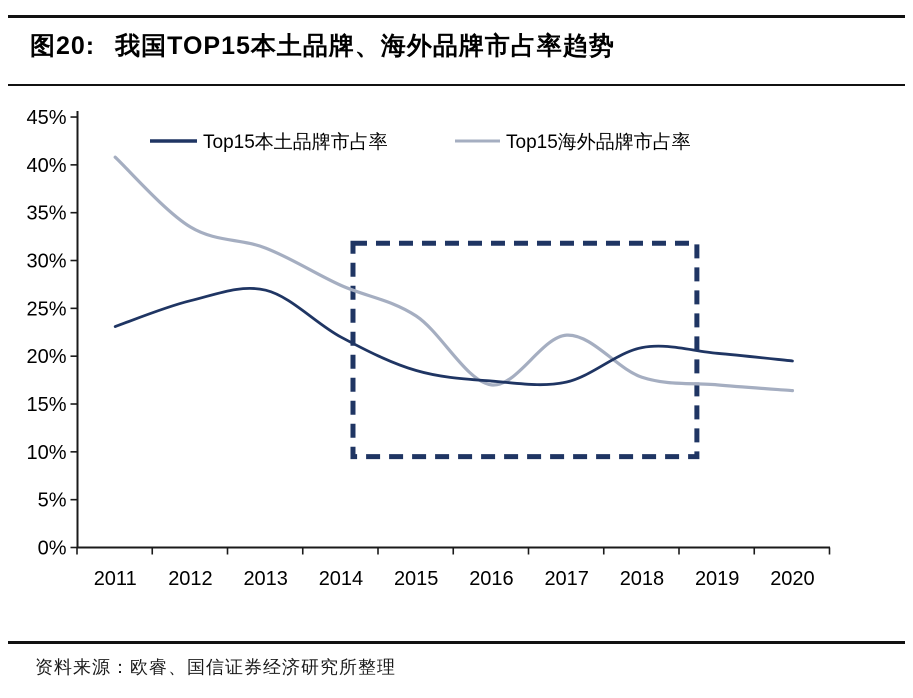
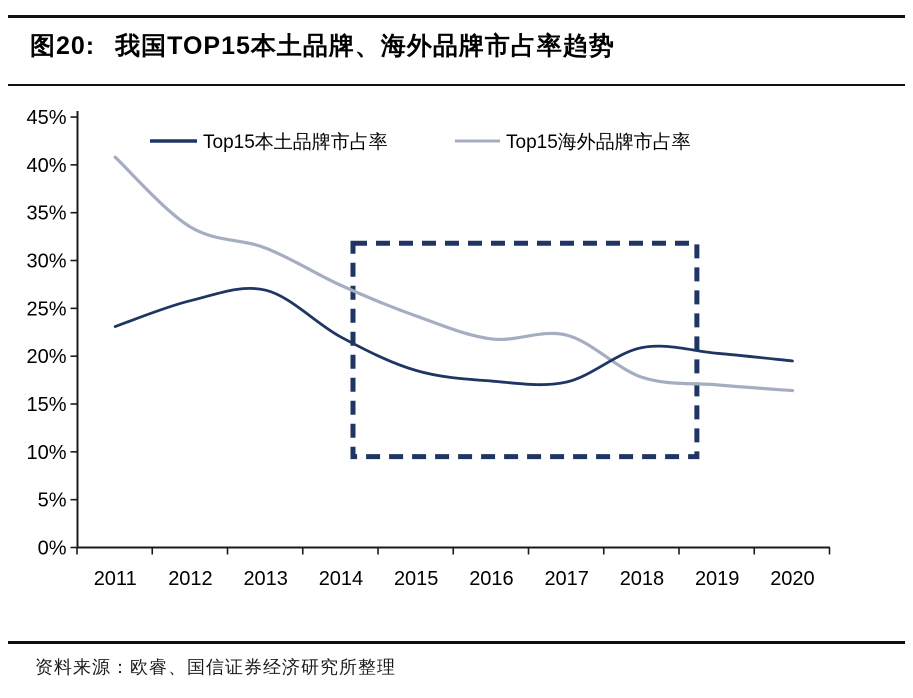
Top15海外品牌市占率/2016: 17% -> 22%
